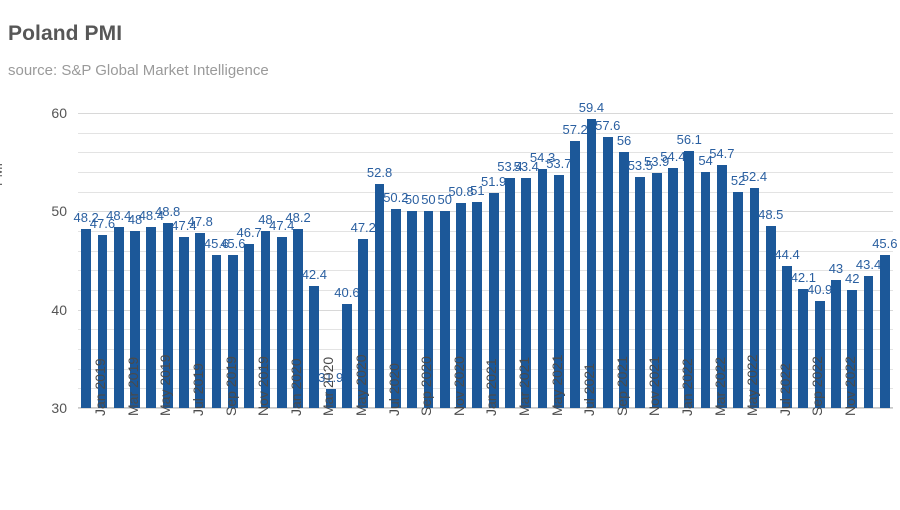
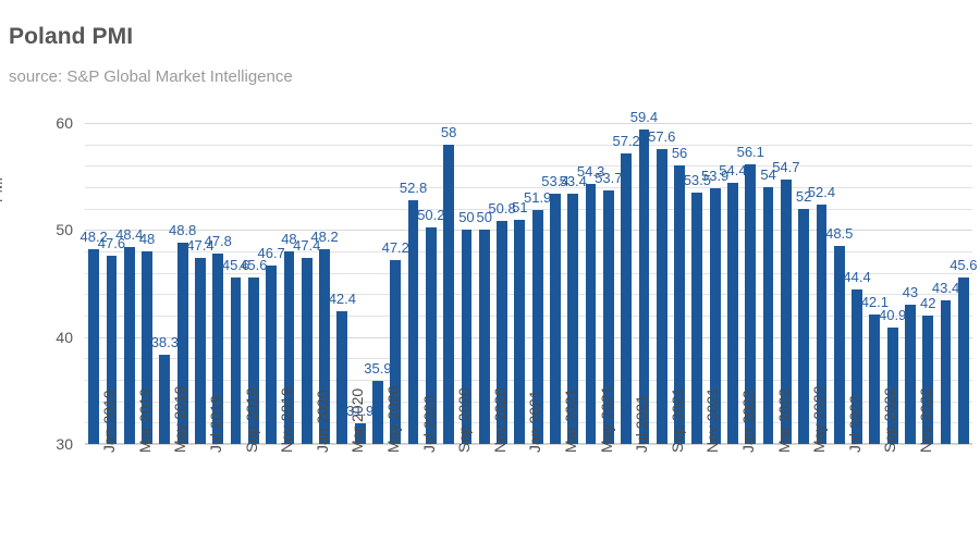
May 2019: 48.4 -> 38.3
May 2020: 40.6 -> 35.9
Sep 2020: 50 -> 58
